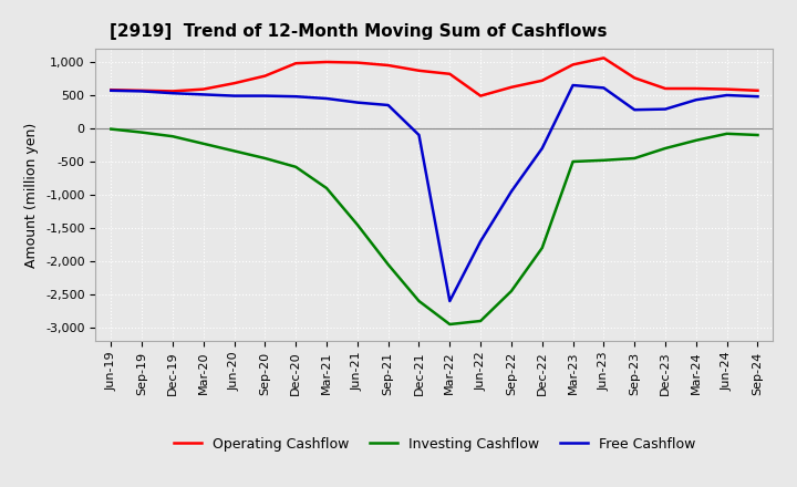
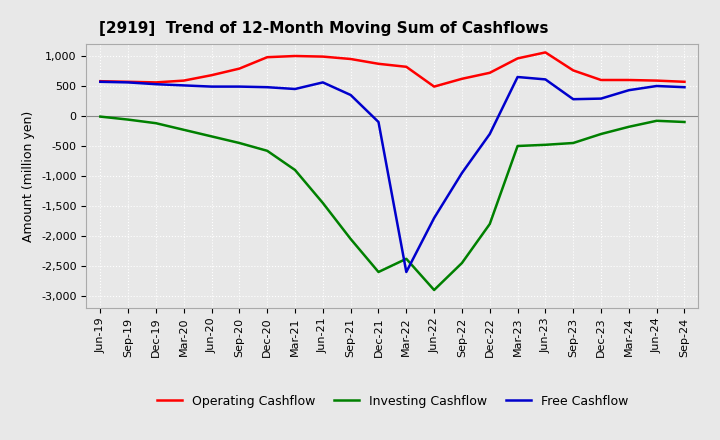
Free Cashflow/Jun-21: 390 -> 560
Investing Cashflow/Mar-22: -2,950 -> -2,380
